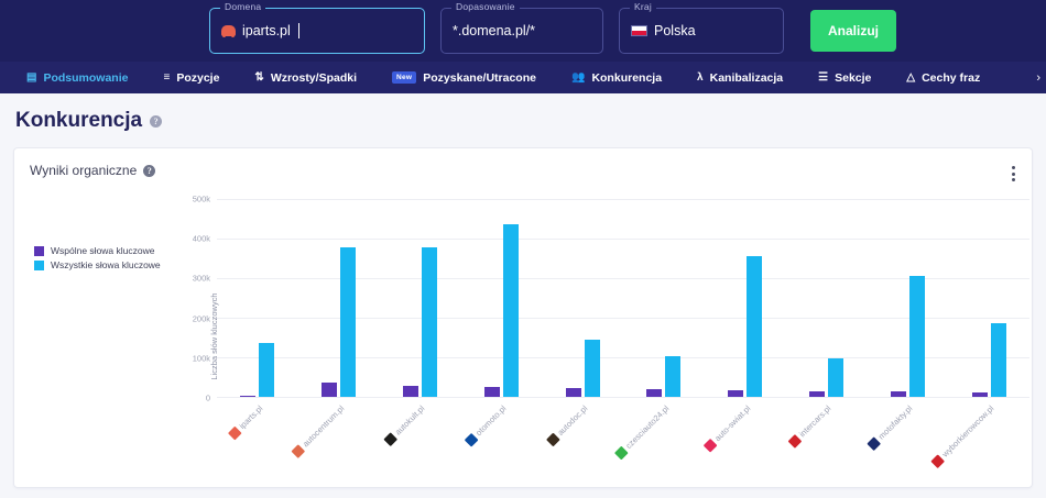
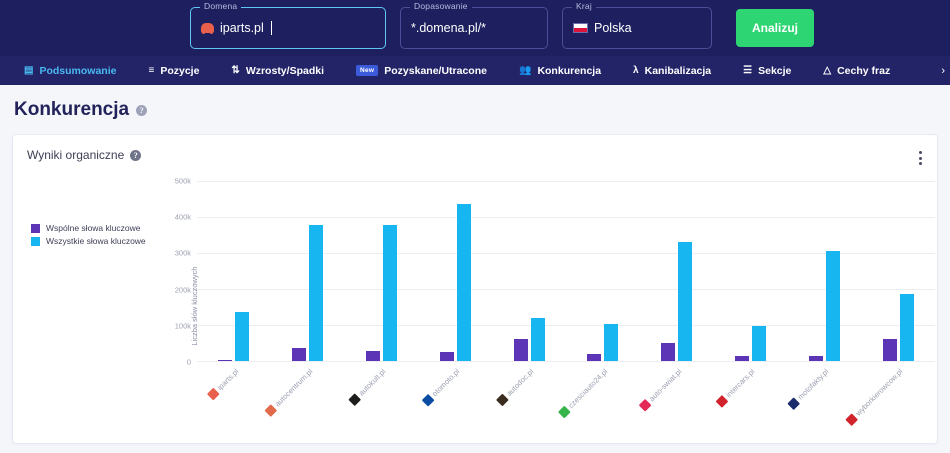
Wspólne słowa kluczowe/autodoc.pl: 20k -> 60k
Wszystkie słowa kluczowe/autodoc.pl: 140k -> 120k
Wspólne słowa kluczowe/auto-swiat.pl: 20k -> 50k
Wszystkie słowa kluczowe/auto-swiat.pl: 360k -> 330k
Wspólne słowa kluczowe/wyborkierowcow.pl: 10k -> 60k
